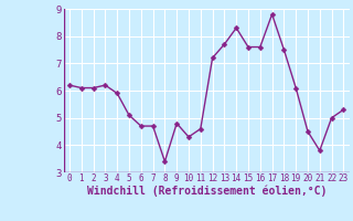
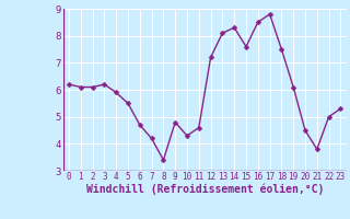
5: 5.1 -> 5.5
7: 4.7 -> 4.2
13: 7.7 -> 8.1
16: 7.6 -> 8.5
